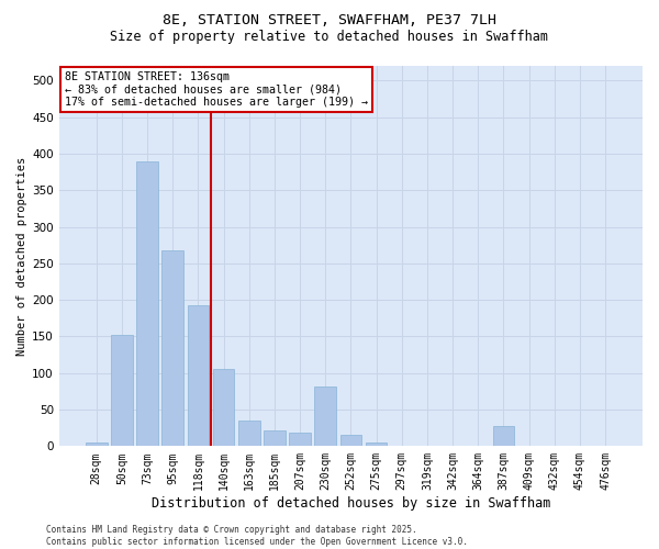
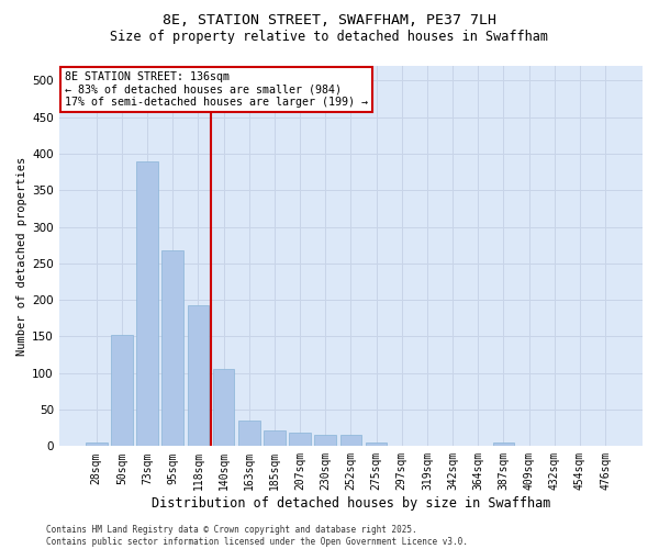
230sqm: 82 -> 16
387sqm: 28 -> 5
